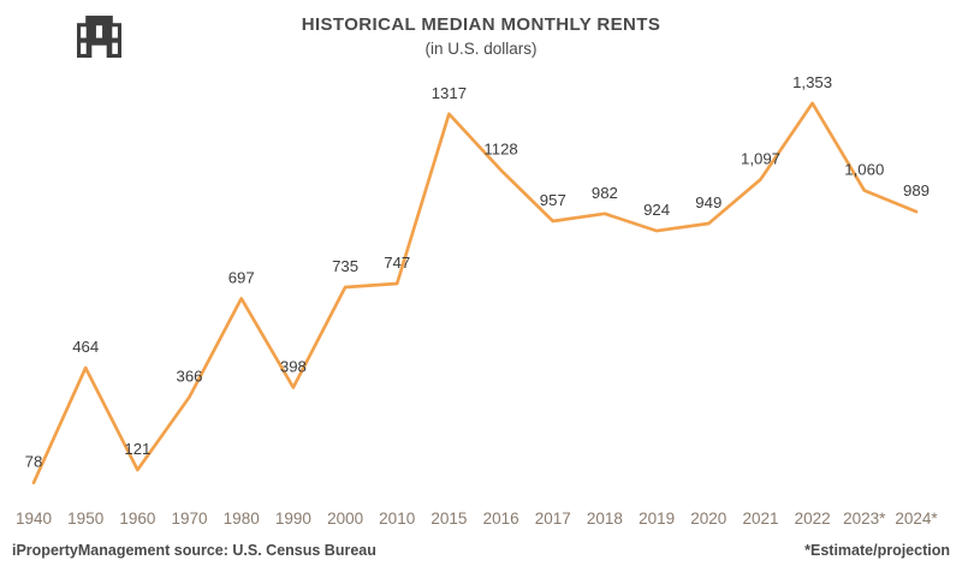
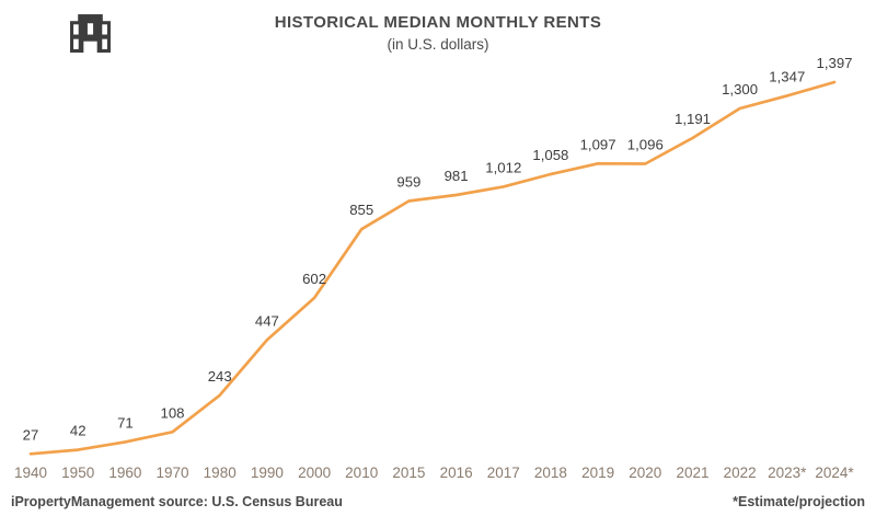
1940: 78 -> 27
1950: 464 -> 42
1960: 121 -> 71
1970: 366 -> 108
1980: 697 -> 243
1990: 398 -> 447
2000: 735 -> 602
2010: 747 -> 855
2015: 1317 -> 959
2016: 1128 -> 981
2017: 957 -> 1,012
2018: 982 -> 1,058
2019: 924 -> 1,097
2020: 949 -> 1,096
2021: 1,097 -> 1,191
2022: 1,353 -> 1,300
2023*: 1,060 -> 1,347
2024*: 989 -> 1,397
